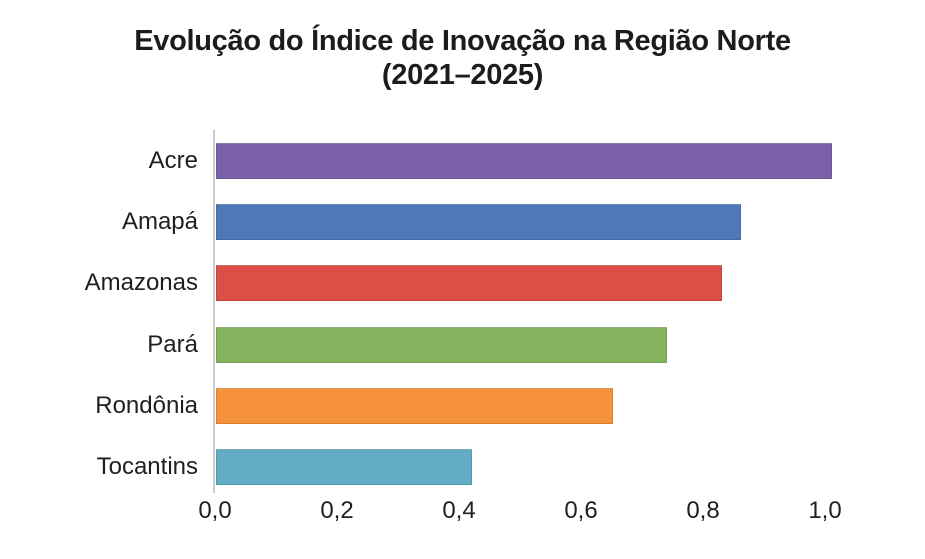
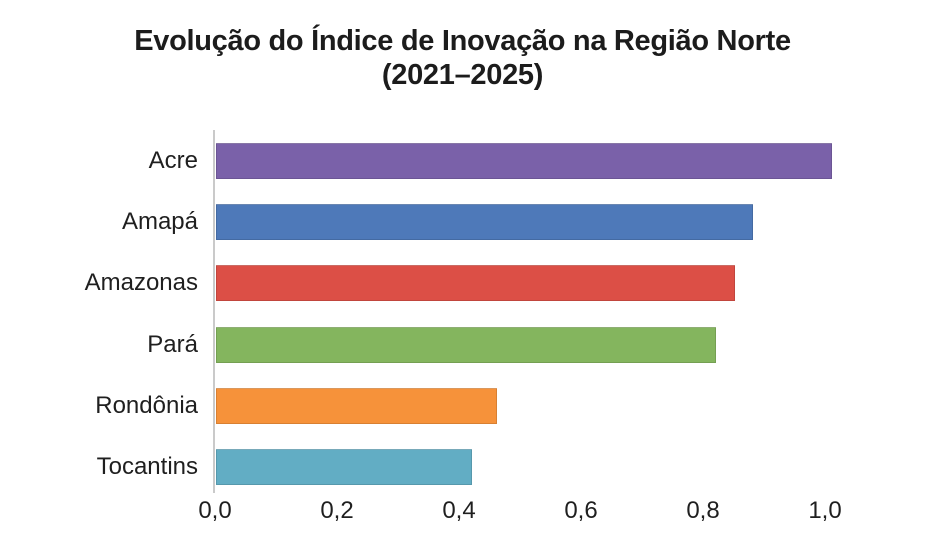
Amapá: 0,86 -> 0,88
Amazonas: 0,83 -> 0,85
Pará: 0,74 -> 0,82
Rondônia: 0,65 -> 0,46
